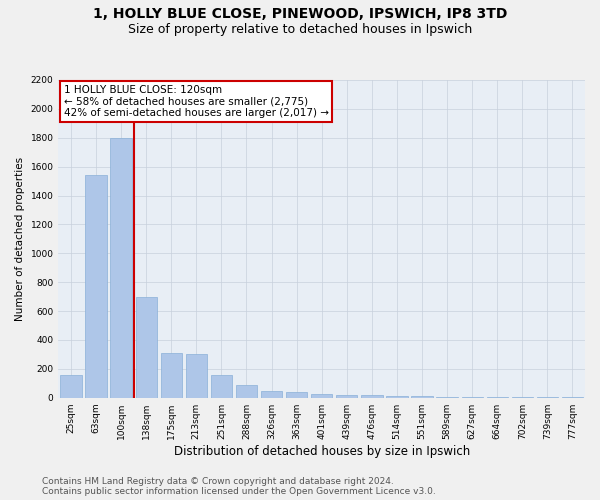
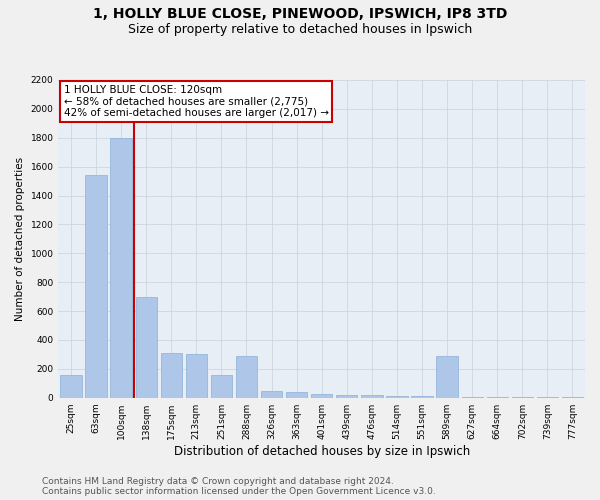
288sqm: 90 -> 290
589sqm: 0 -> 290
